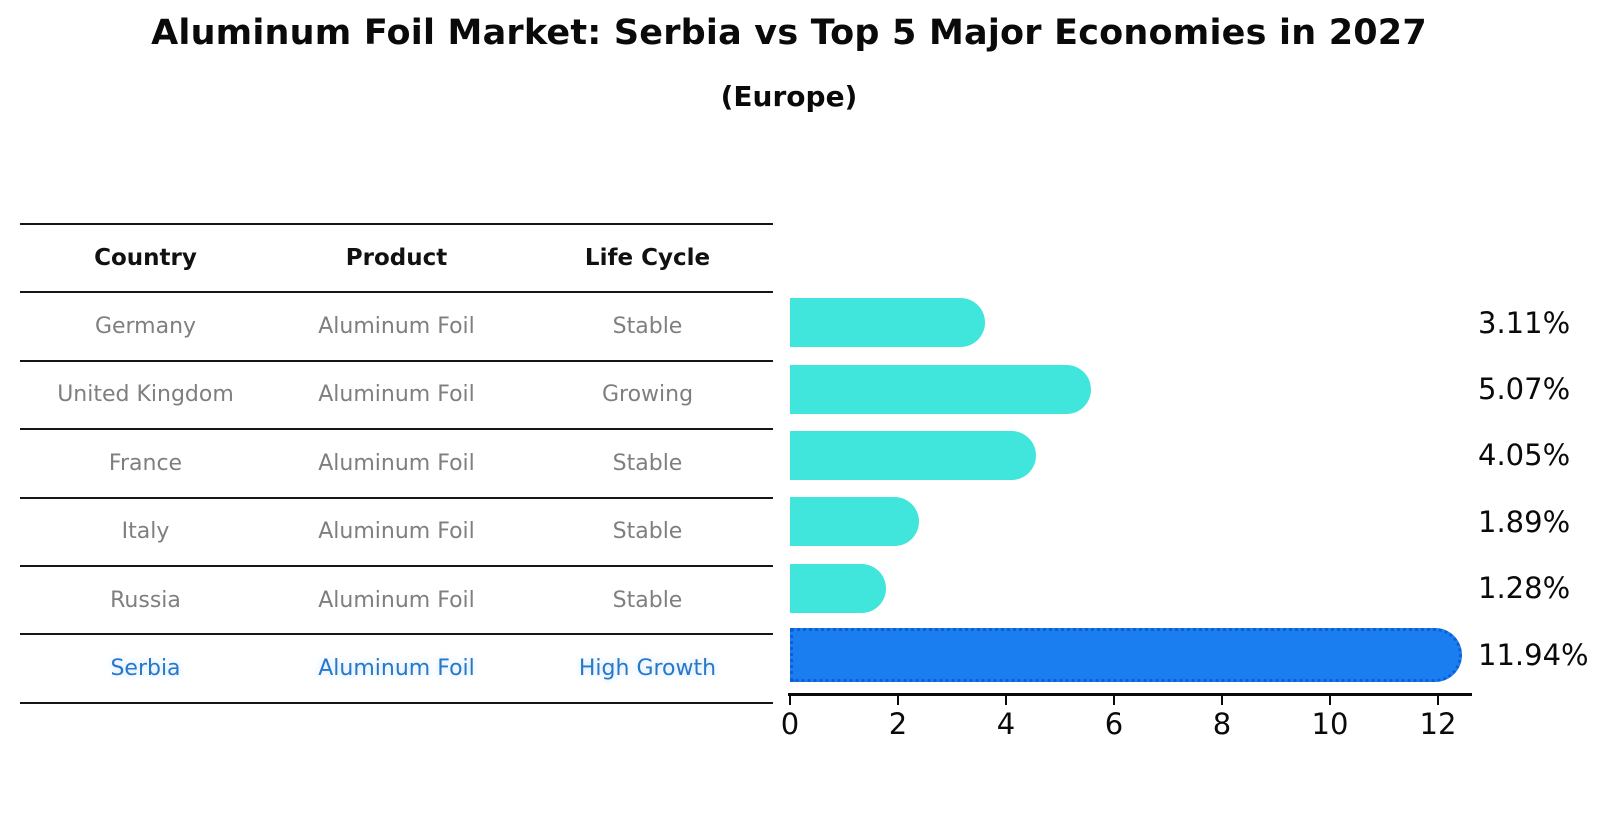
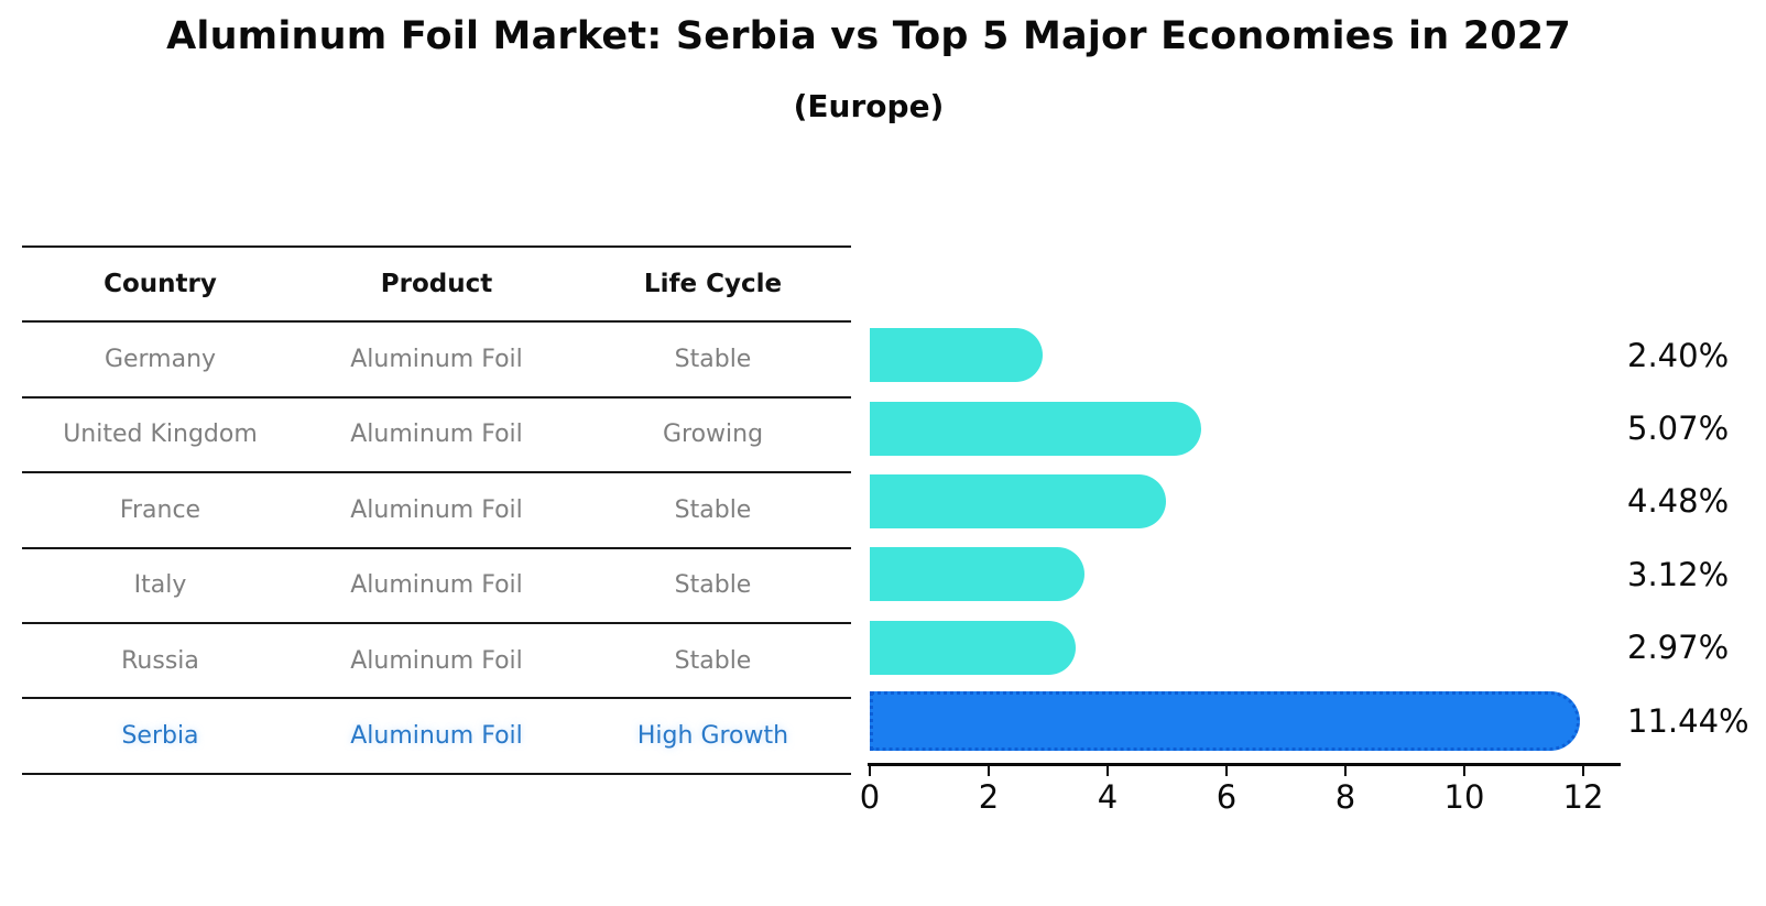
Germany: 3.11% -> 2.40%
France: 4.05% -> 4.48%
Italy: 1.89% -> 3.12%
Russia: 1.28% -> 2.97%
Serbia: 11.94% -> 11.44%
